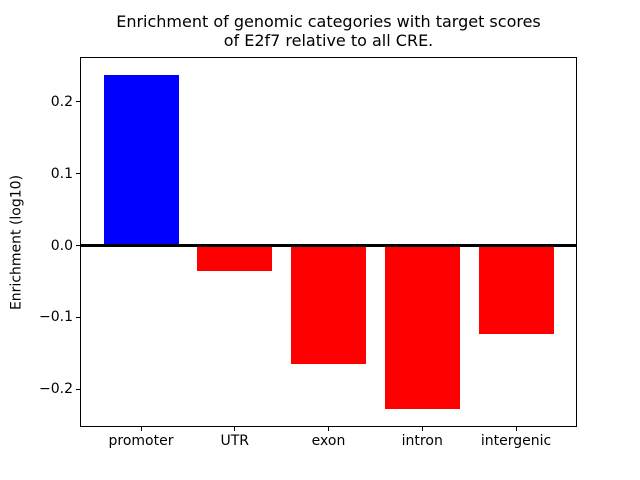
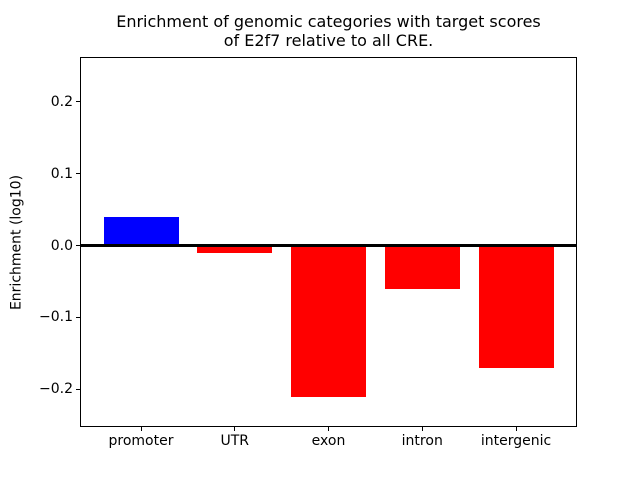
promoter: 0.24 -> 0.04
UTR: -0.04 -> -0.01
exon: -0.17 -> -0.21
intron: -0.23 -> -0.06
intergenic: -0.12 -> -0.17
